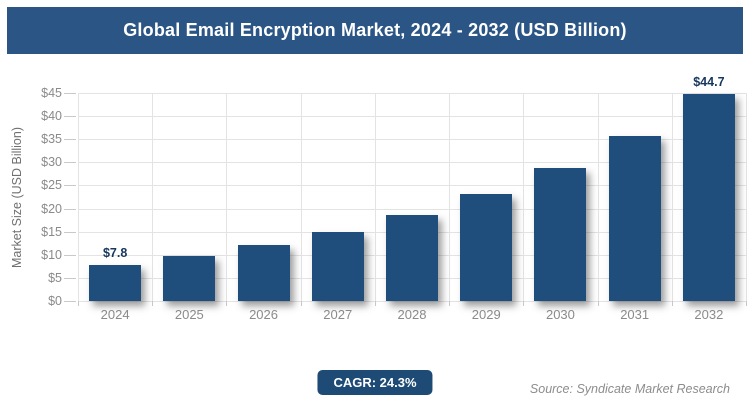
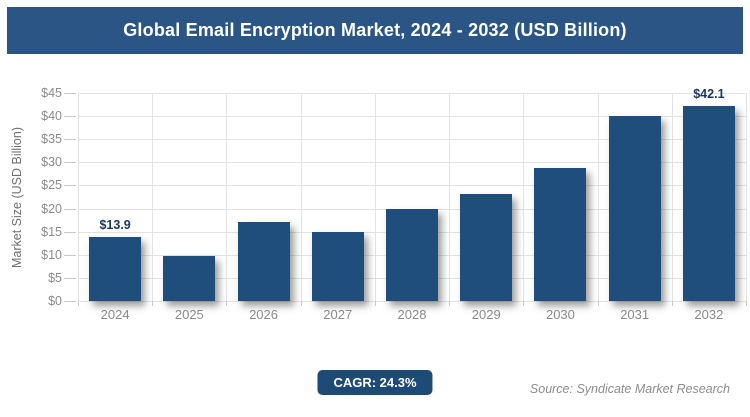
2024: $7.8 -> $13.9
2026: $12 -> $17
2028: $19 -> $20
2031: $36 -> $40
2032: $44.7 -> $42.1
